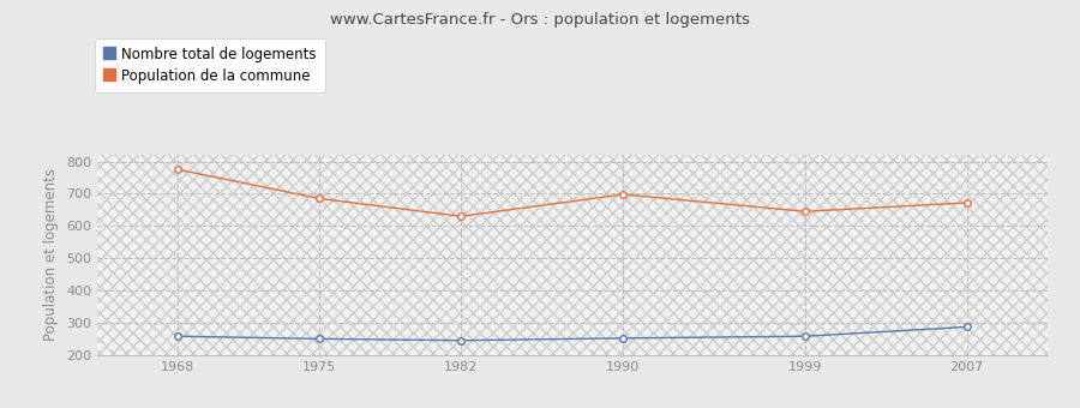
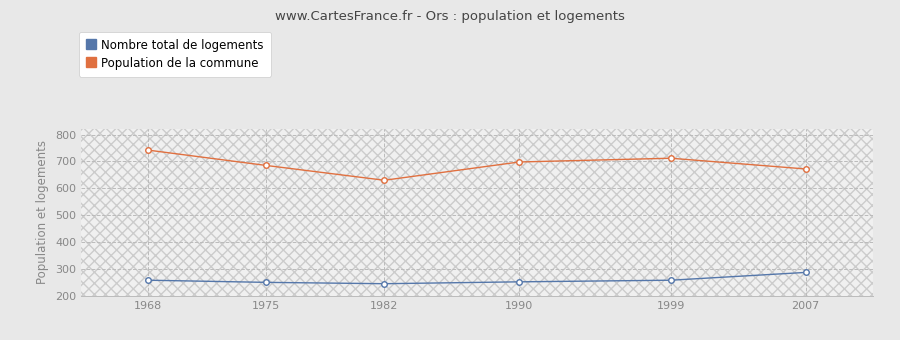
Population de la commune/1968: 775 -> 742
Population de la commune/1999: 645 -> 712
